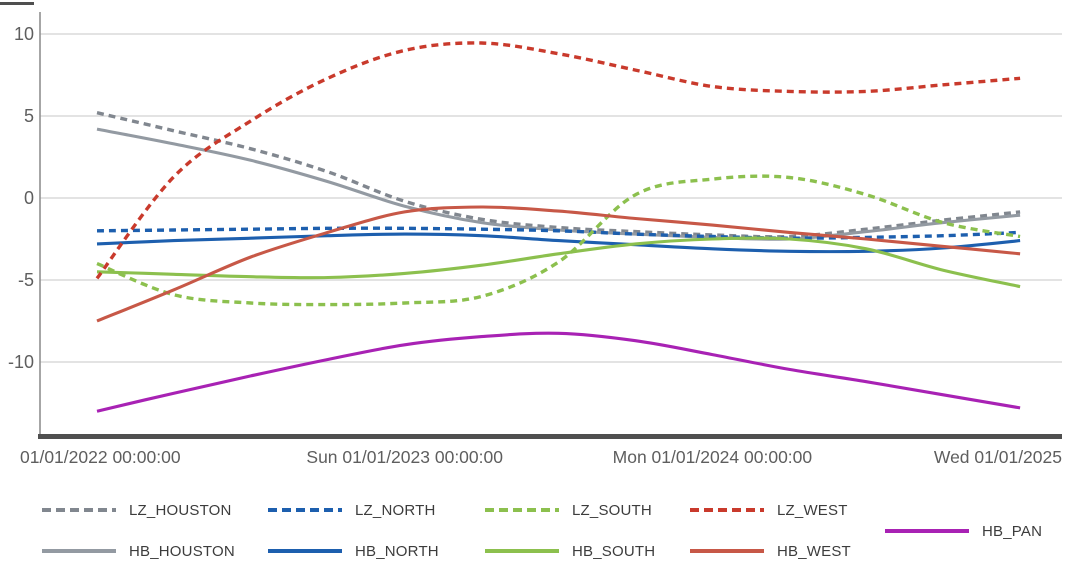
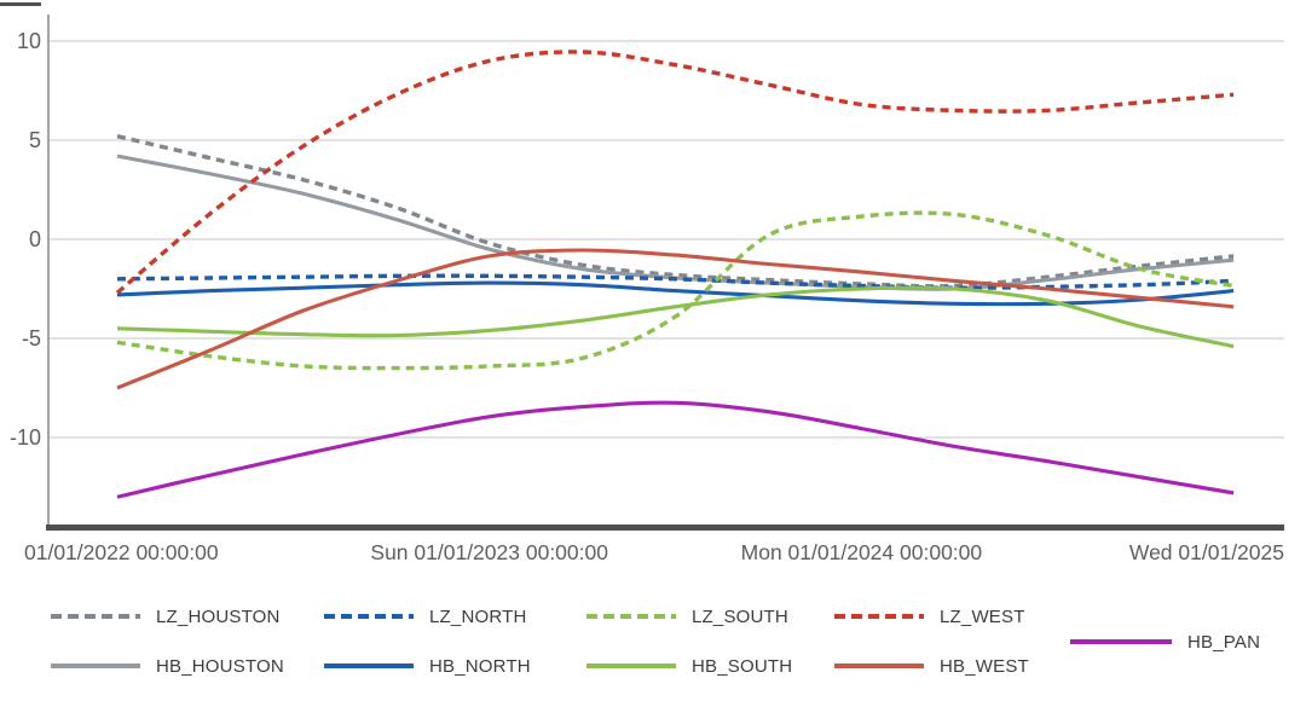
LZ_SOUTH/0: -4.0 -> -5.2
LZ_WEST/0: -4.9 -> -2.7
